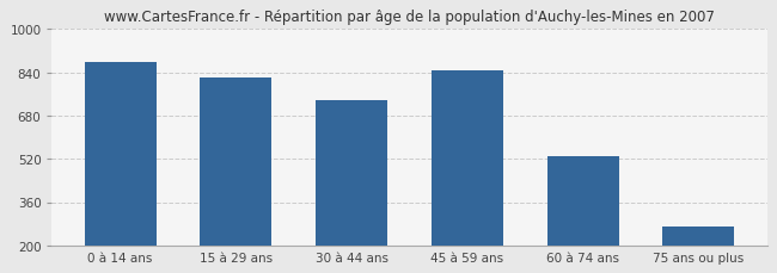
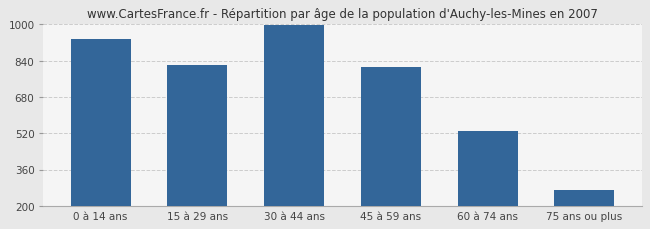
0 à 14 ans: 880 -> 935
30 à 44 ans: 735 -> 995
45 à 59 ans: 845 -> 810
